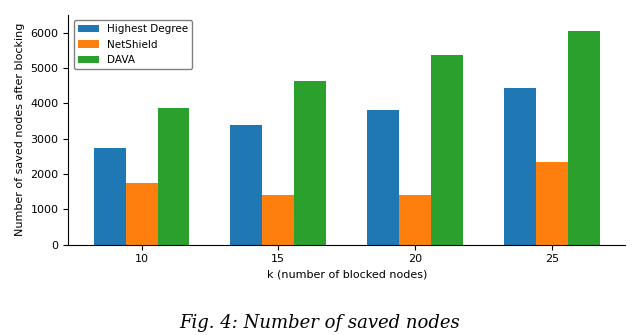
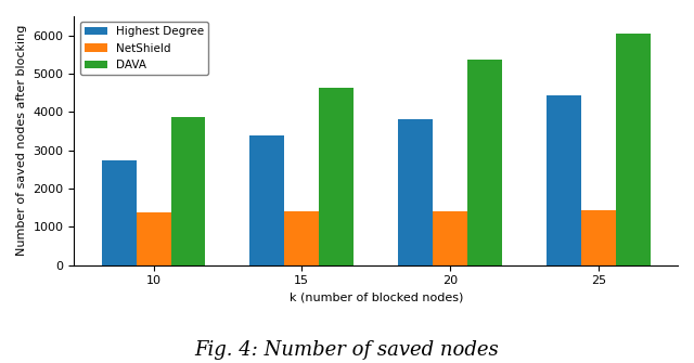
NetShield/10: 1750 -> 1380
NetShield/25: 2350 -> 1420
